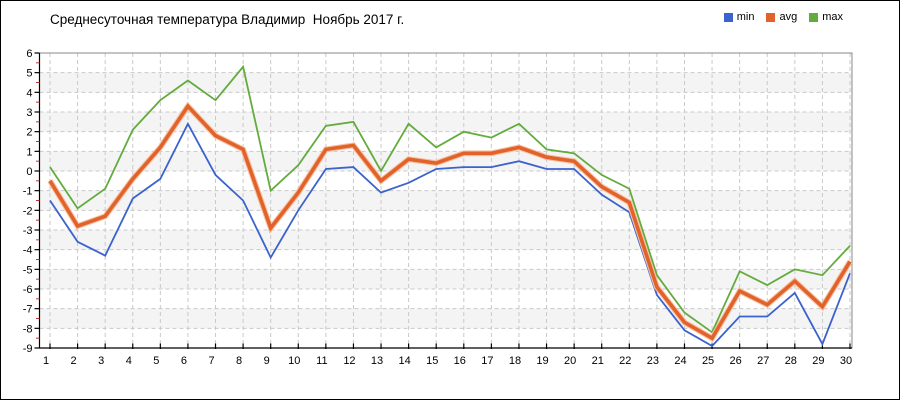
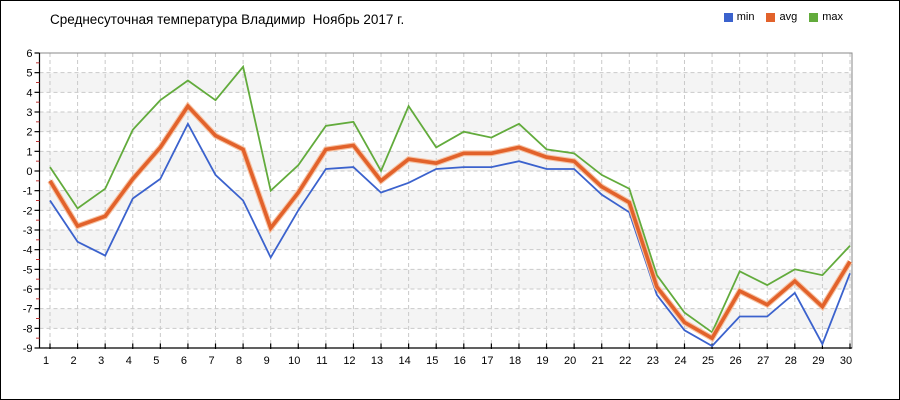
max/14: 2.4 -> 3.3
